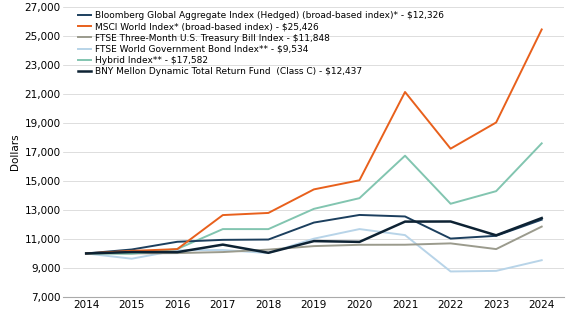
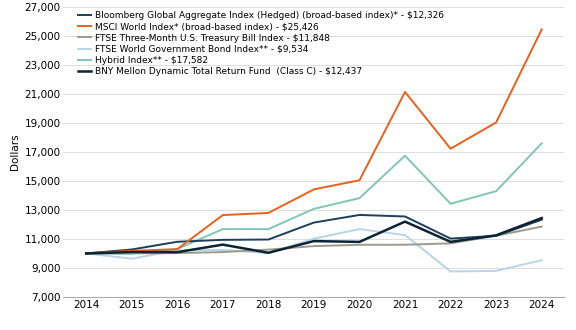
BNY Mellon Dynamic Total Return Fund (Class C) - $12,437/2022: 12,200 -> 10,800
FTSE Three-Month U.S. Treasury Bill Index - $11,848/2023: 10,300 -> 11,200
